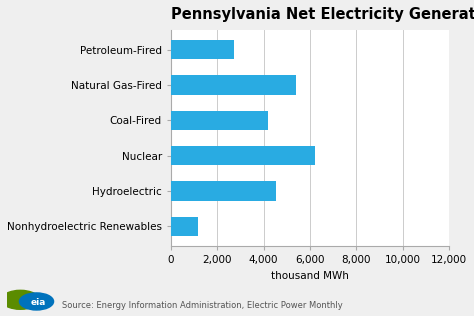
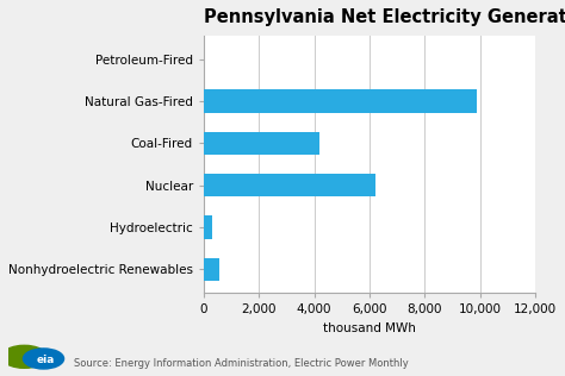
Petroleum-Fired: 2,700 -> 10
Natural Gas-Fired: 5,400 -> 9,900
Hydroelectric: 4,550 -> 300
Nonhydroelectric Renewables: 1,150 -> 550
